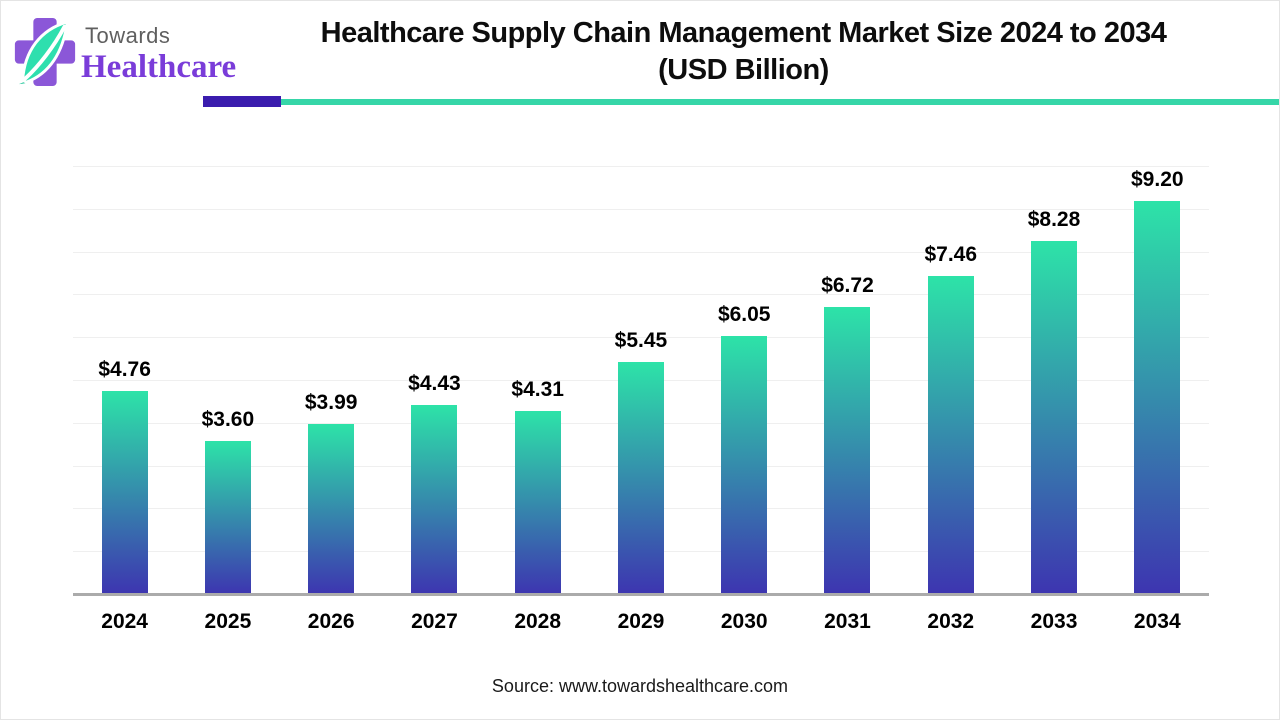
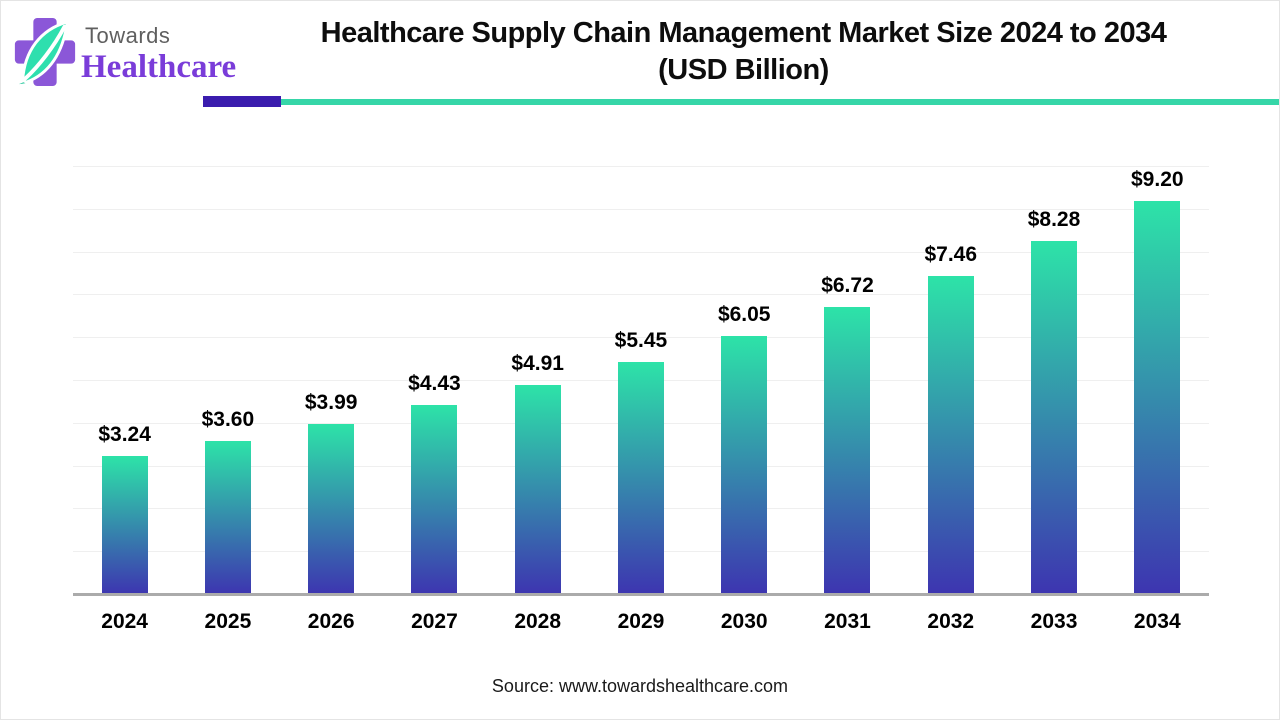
2024: $4.76 -> $3.24
2028: $4.31 -> $4.91
